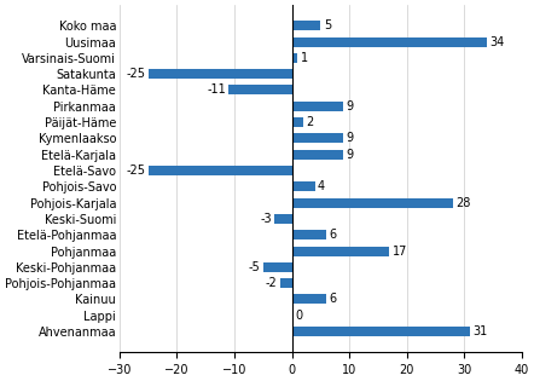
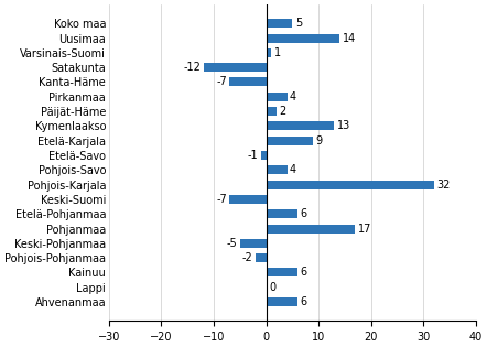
Uusimaa: 34 -> 14
Satakunta: -25 -> -12
Kanta-Häme: -11 -> -7
Pirkanmaa: 9 -> 4
Kymenlaakso: 9 -> 13
Etelä-Savo: -25 -> -1
Pohjois-Karjala: 28 -> 32
Keski-Suomi: -3 -> -7
Ahvenanmaa: 31 -> 6
